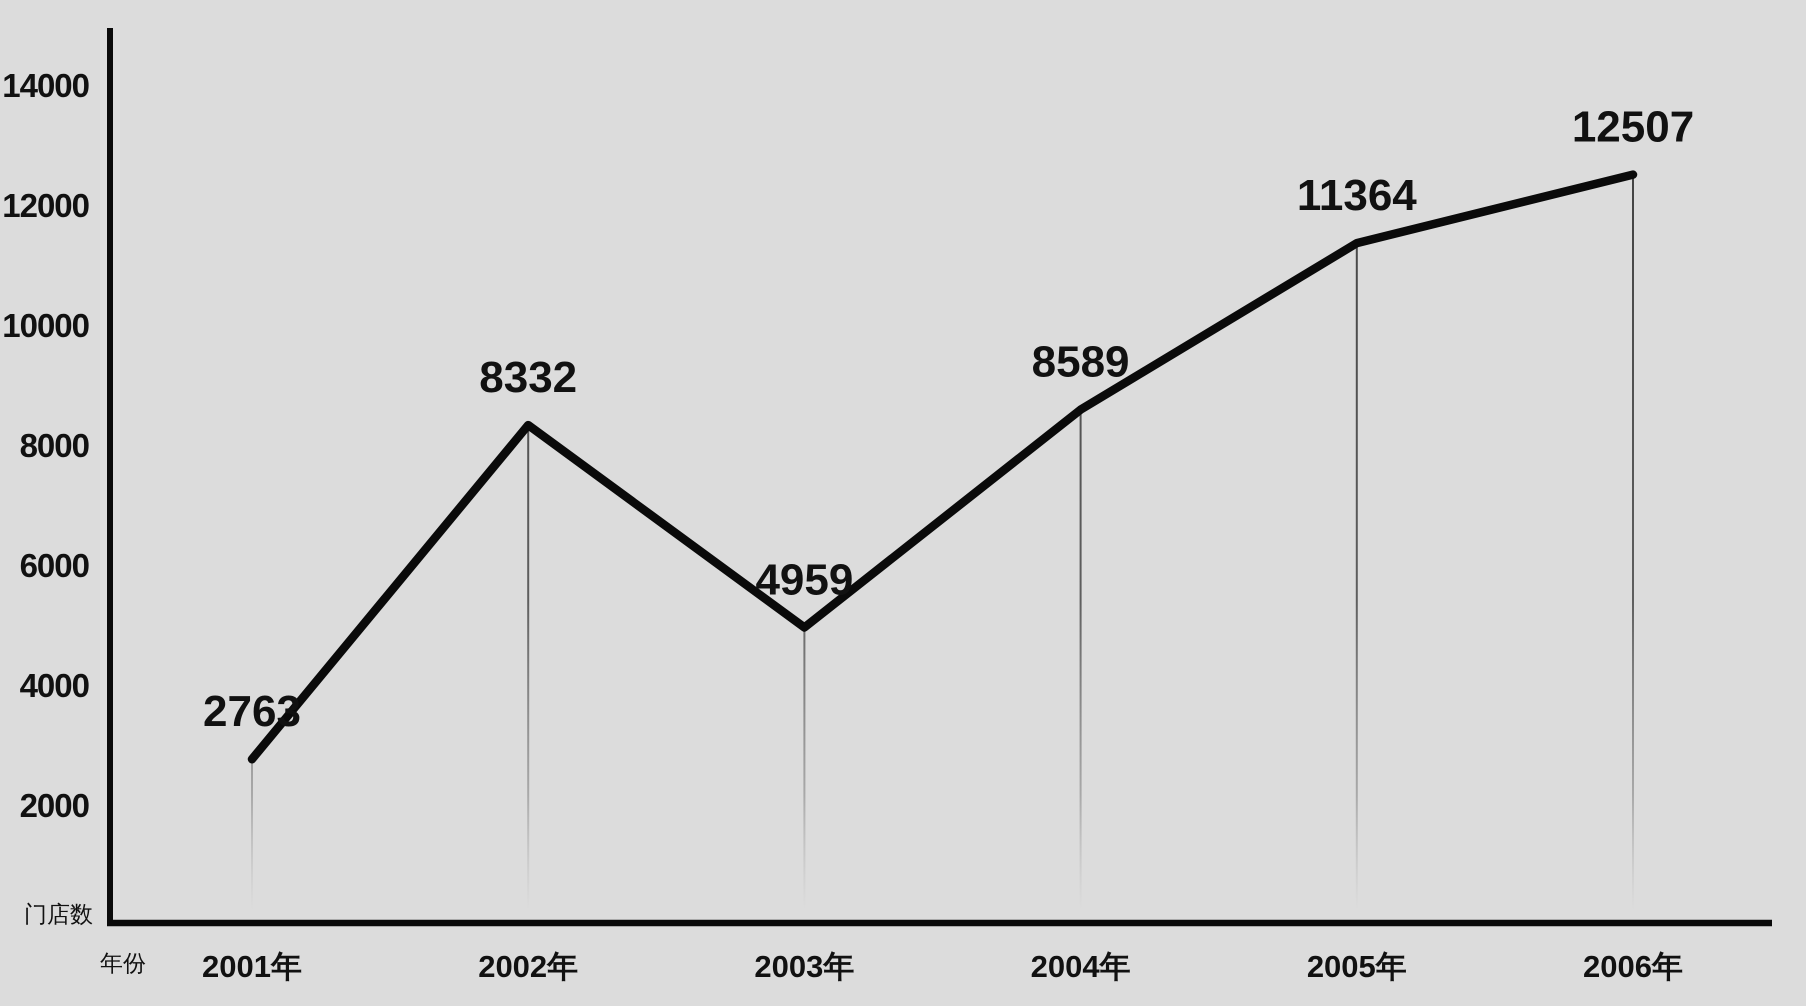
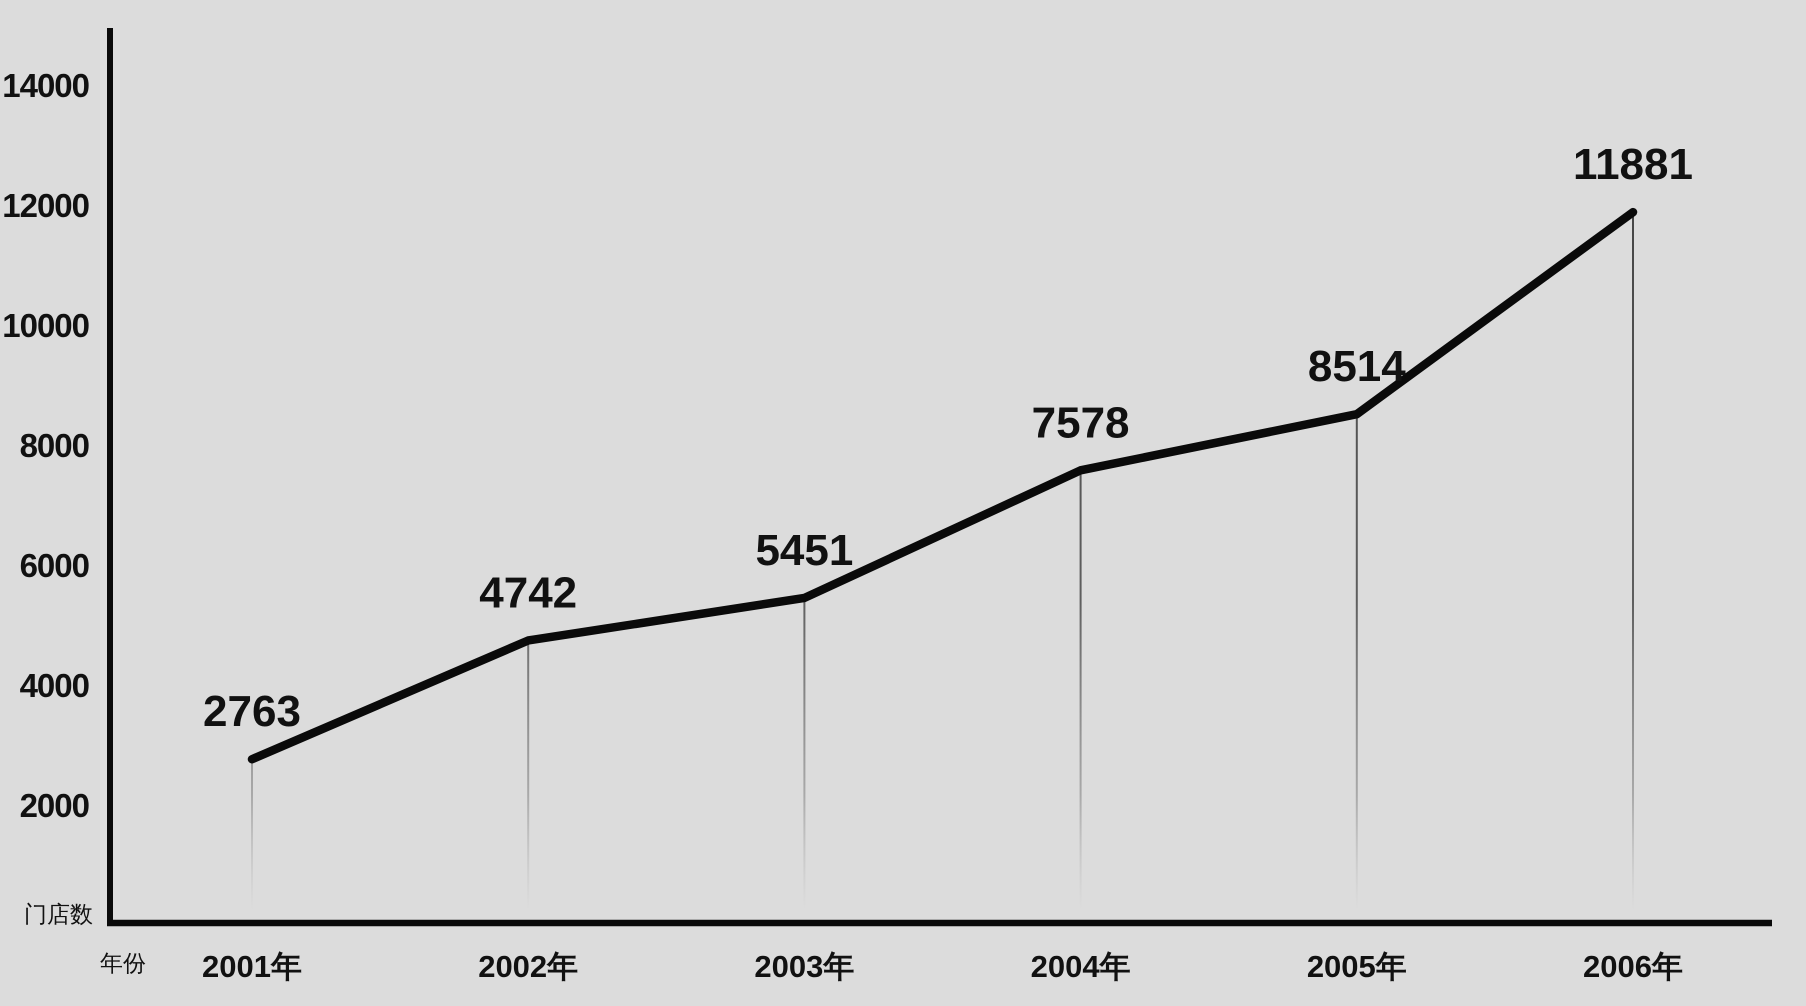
2002年: 8332 -> 4742
2003年: 4959 -> 5451
2004年: 8589 -> 7578
2005年: 11364 -> 8514
2006年: 12507 -> 11881
